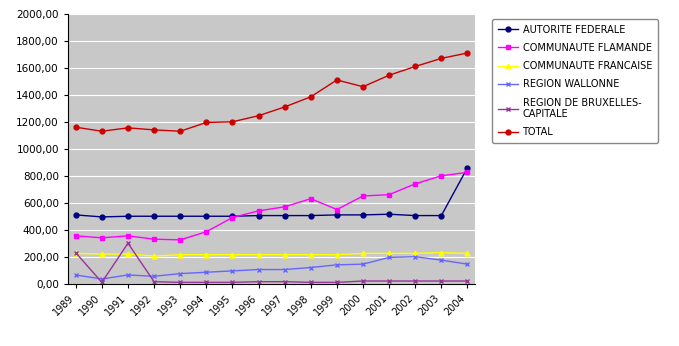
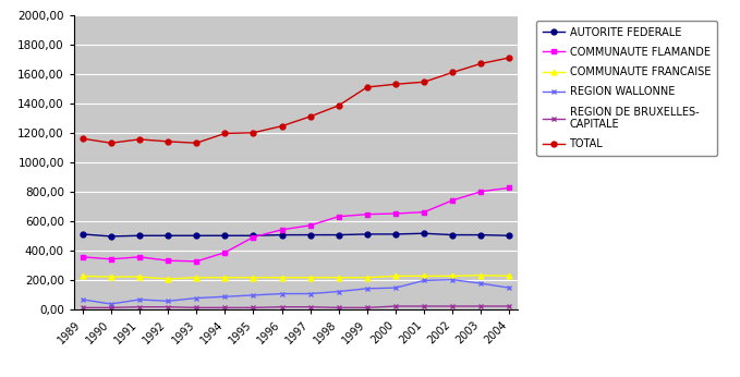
REGION DE BRUXELLES- CAPITALE/1989: 230 -> 10
REGION DE BRUXELLES- CAPITALE/1991: 300 -> 20
COMMUNAUTE FLAMANDE/1999: 550 -> 640
TOTAL/2000: 1460 -> 1530
AUTORITE FEDERALE/2004: 860 -> 500
